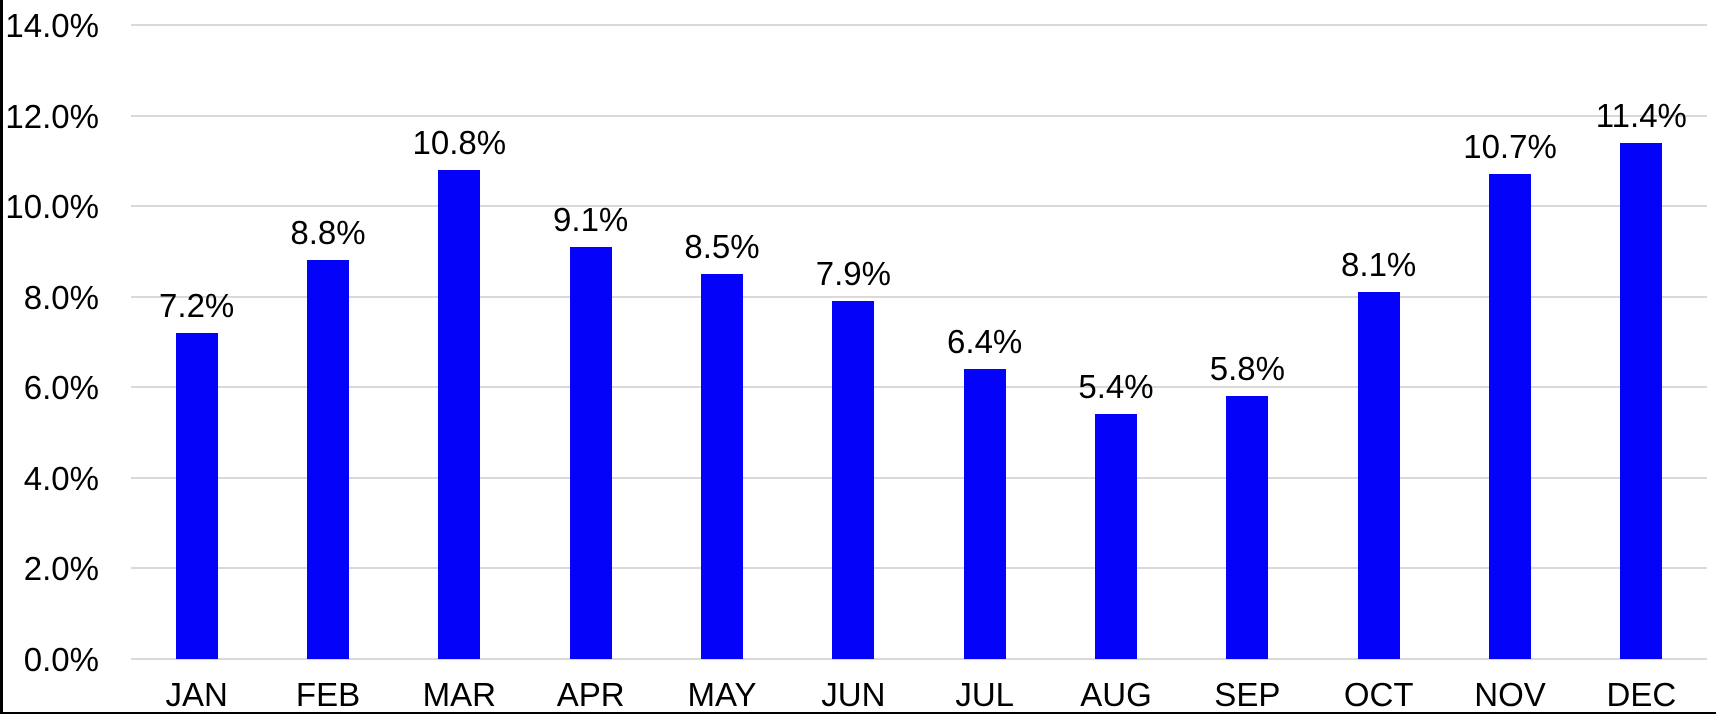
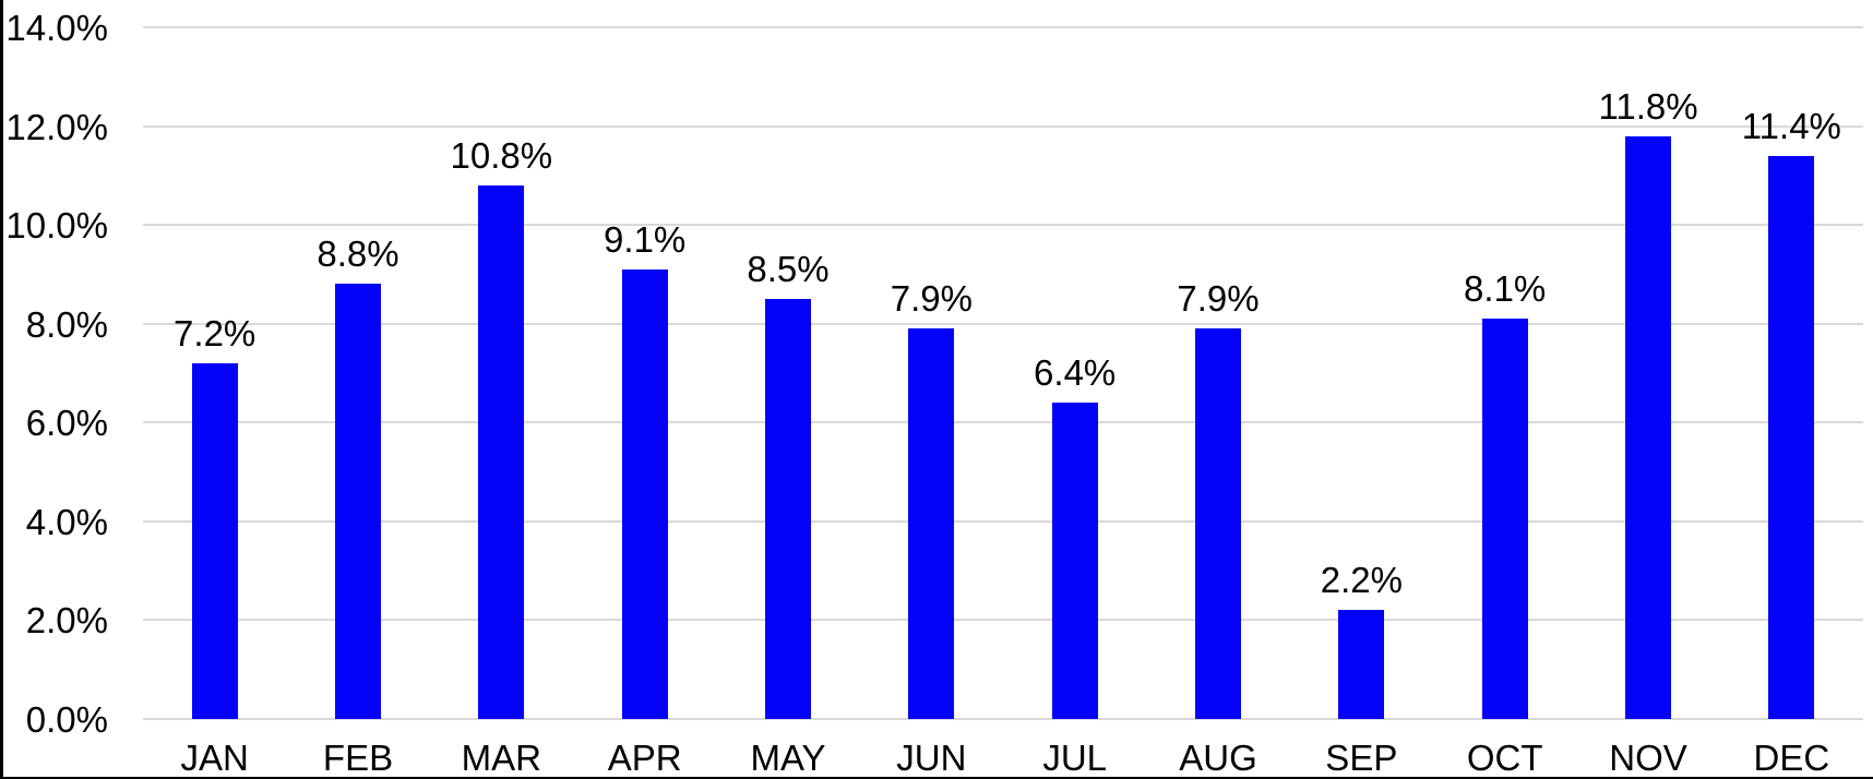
AUG: 5.4% -> 7.9%
SEP: 5.8% -> 2.2%
NOV: 10.7% -> 11.8%
